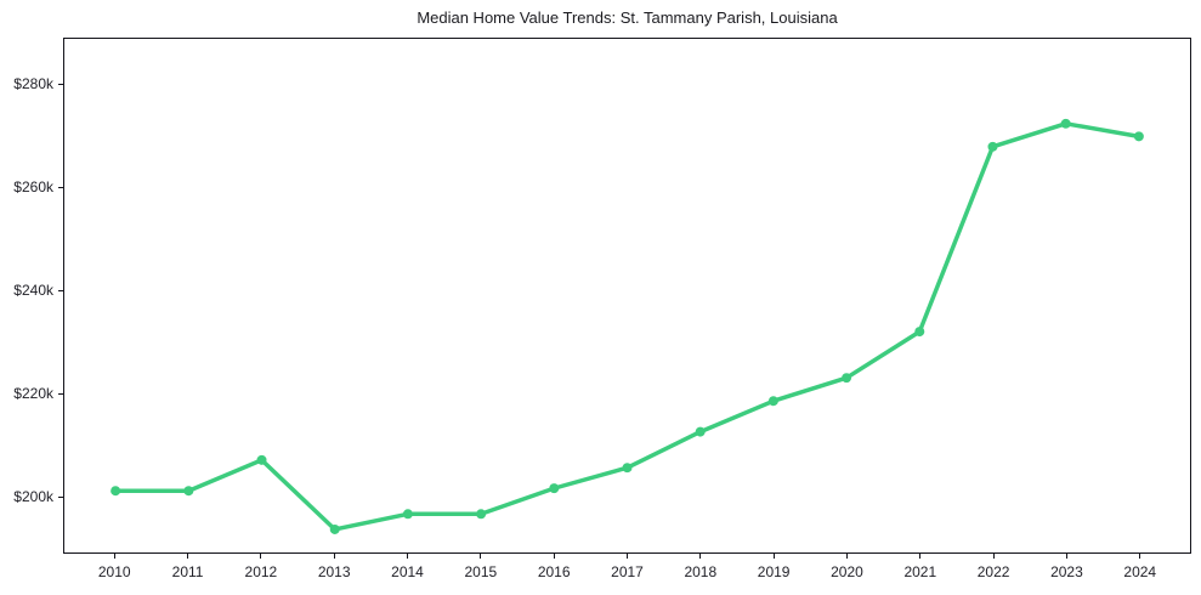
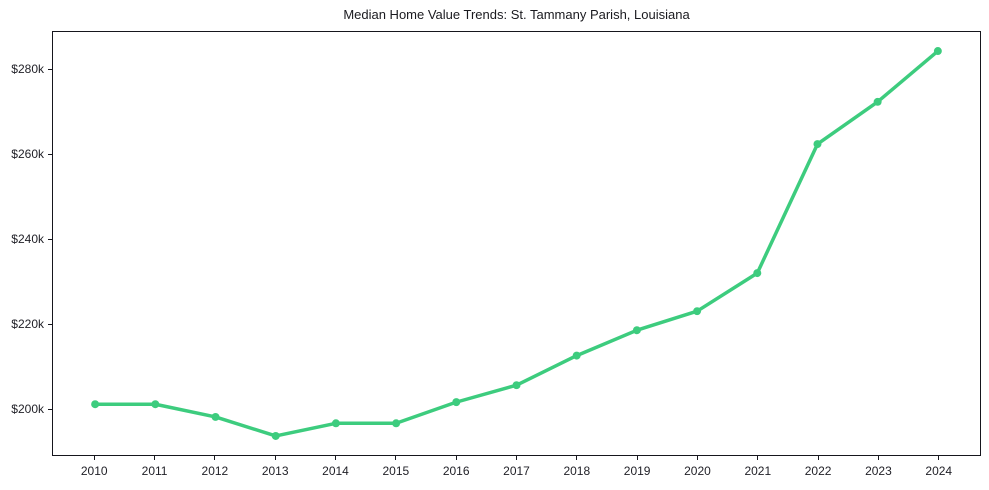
2012: $207k -> $198k
2022: $268k -> $262k
2024: $270k -> $284k
